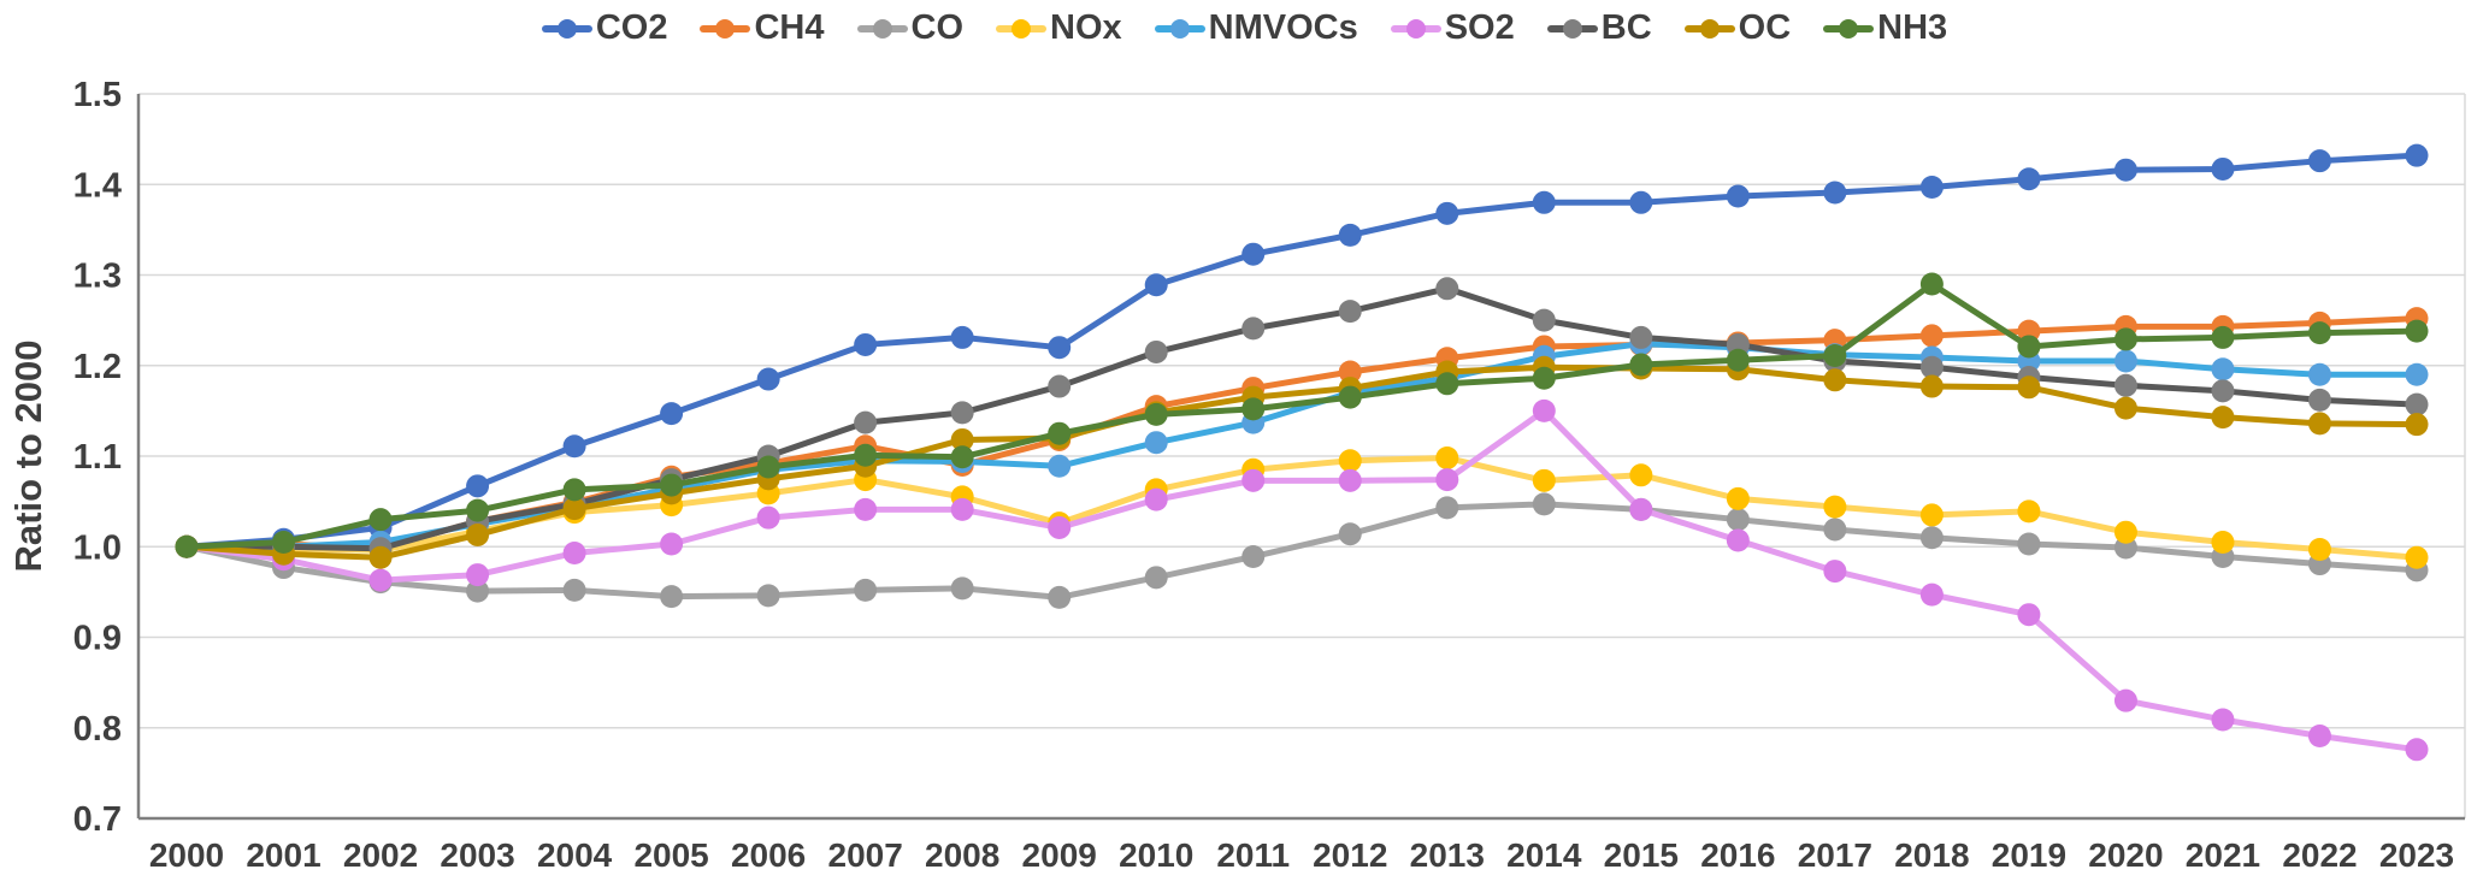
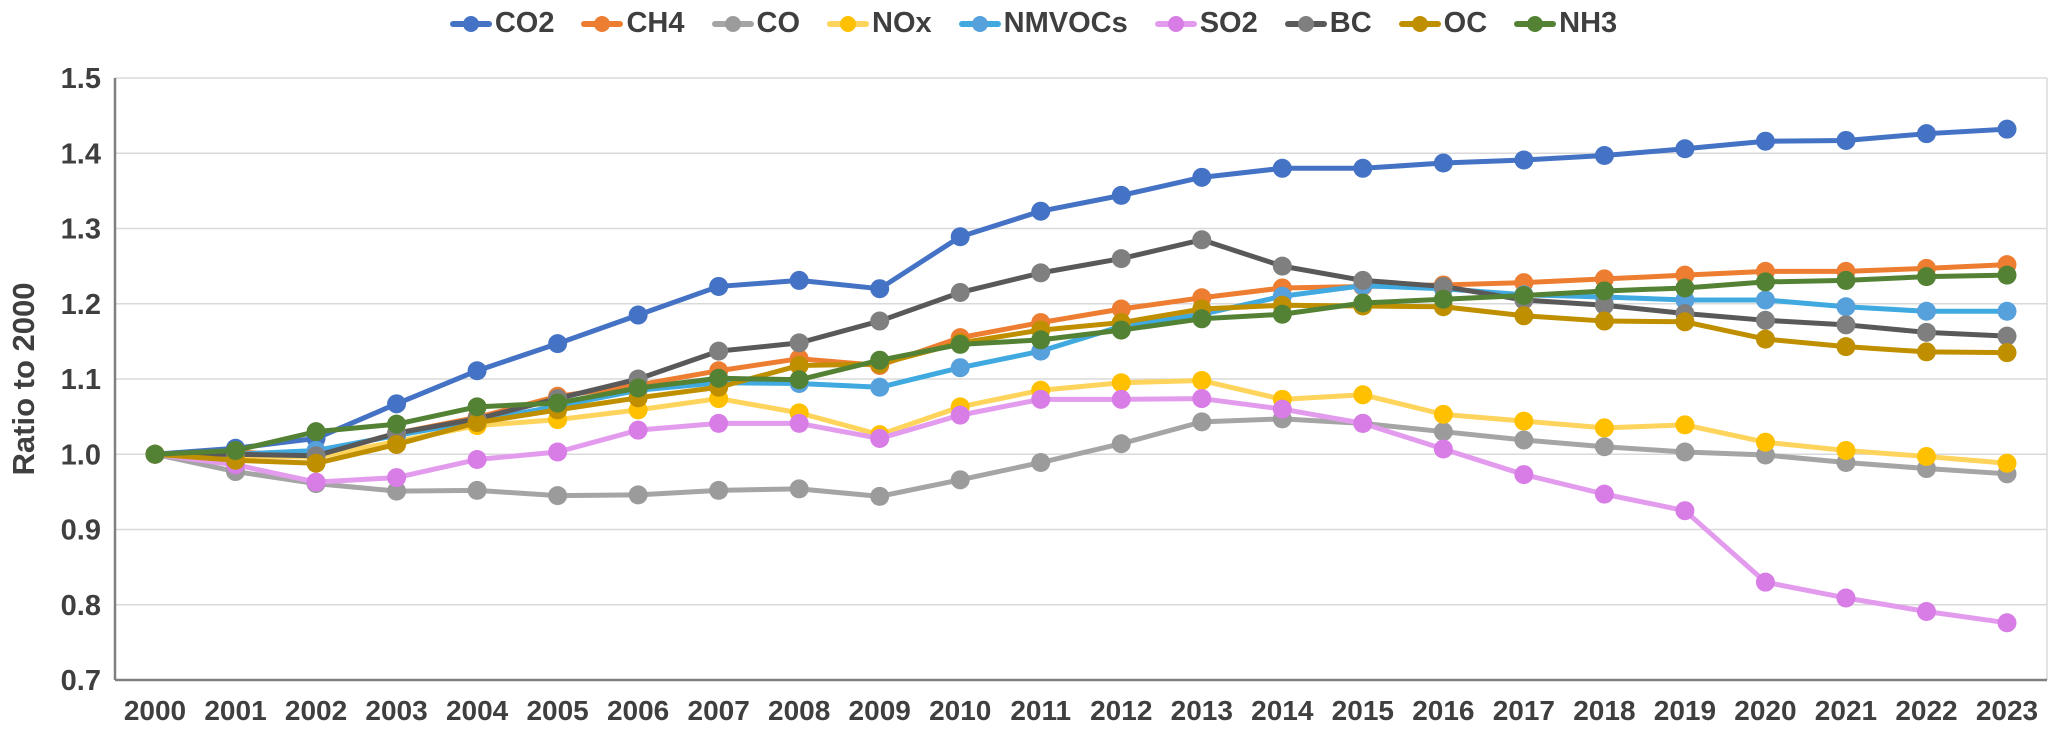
CH4/2008: 1.09 -> 1.13
SO2/2014: 1.15 -> 1.06
NH3/2018: 1.29 -> 1.22
